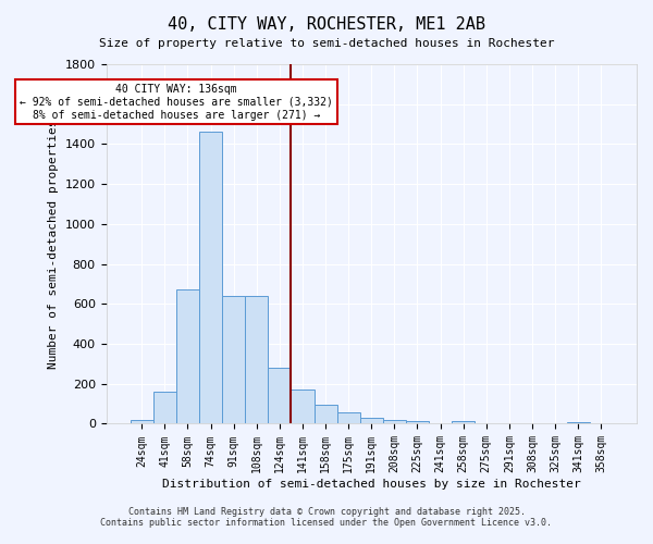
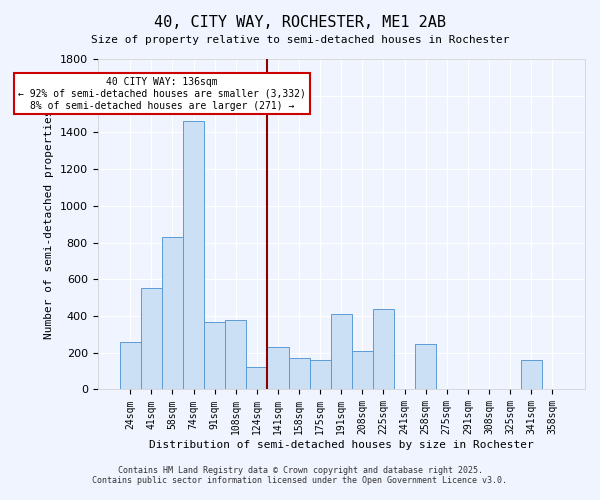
24sqm: 20 -> 260
41sqm: 160 -> 550
58sqm: 670 -> 830
91sqm: 640 -> 370
108sqm: 640 -> 380
124sqm: 280 -> 120
141sqm: 170 -> 230
158sqm: 100 -> 170
175sqm: 60 -> 160
191sqm: 30 -> 410
208sqm: 20 -> 210
225sqm: 20 -> 440
258sqm: 20 -> 250
341sqm: 10 -> 160
